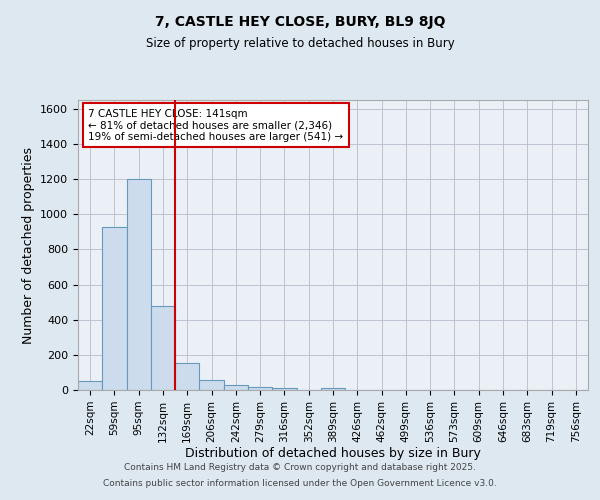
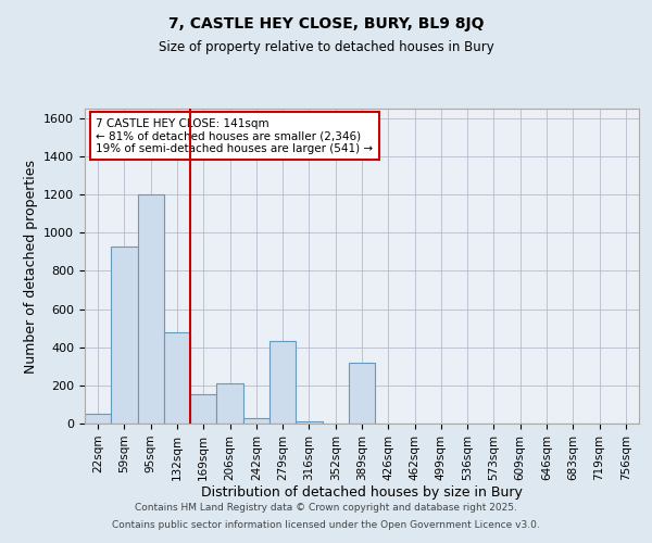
206sqm: 60 -> 210
279sqm: 20 -> 430
389sqm: 10 -> 320
